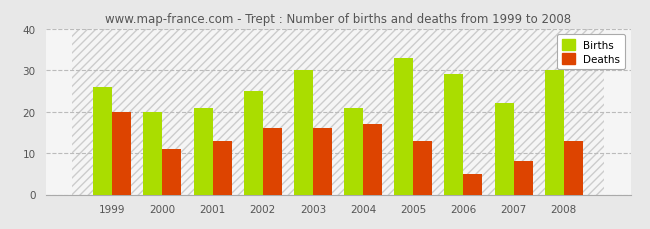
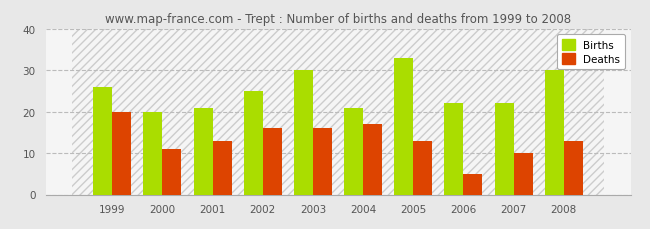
Births/2006: 29 -> 22
Deaths/2007: 8 -> 10
